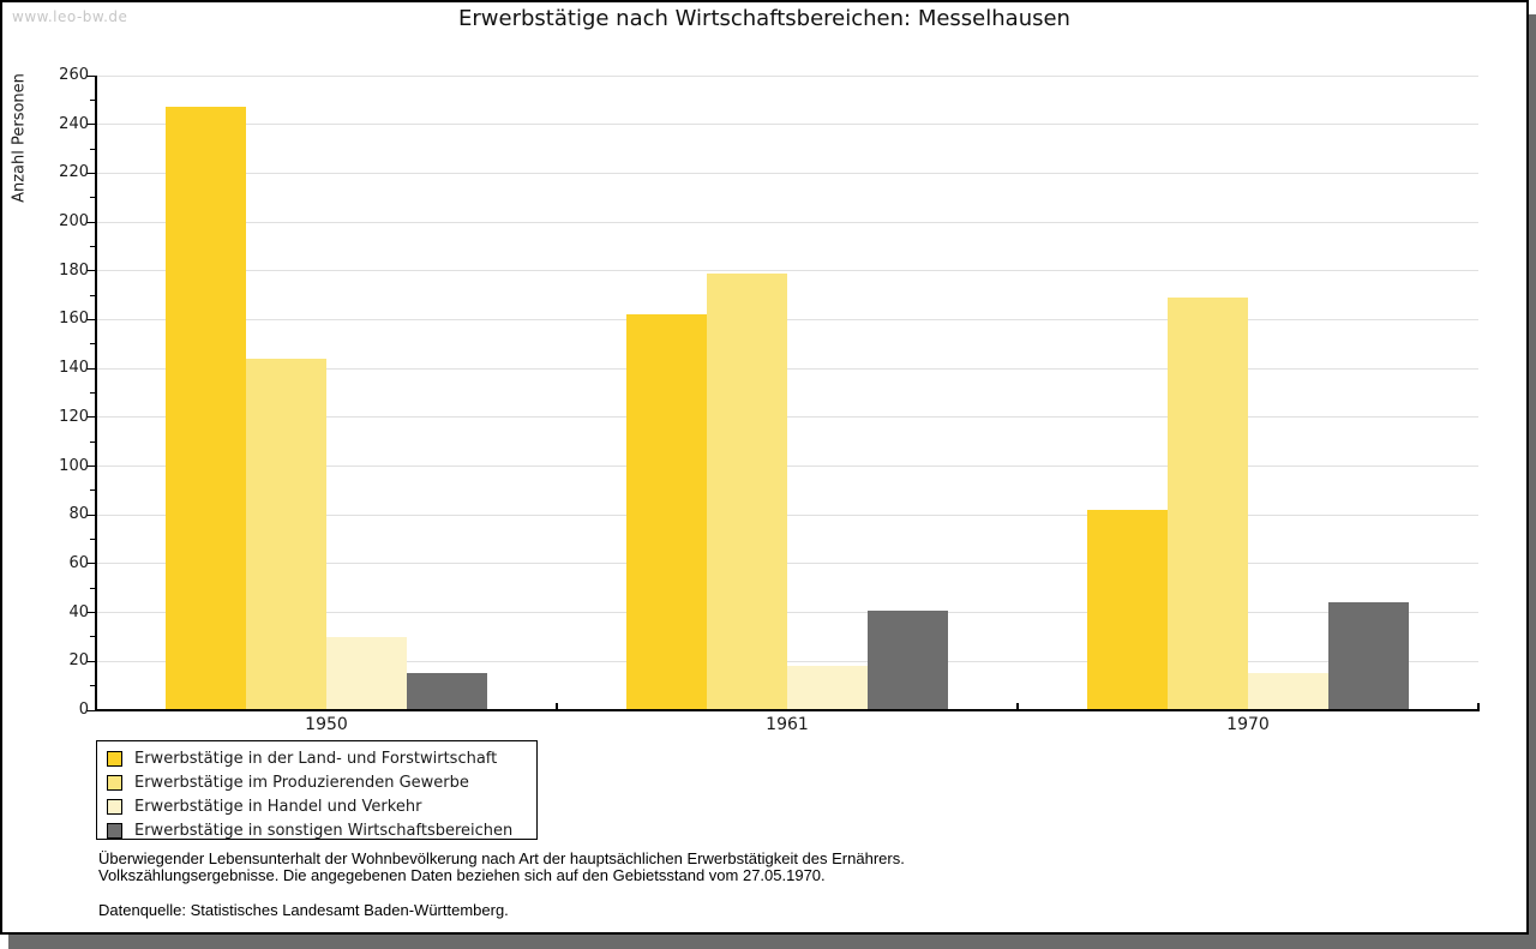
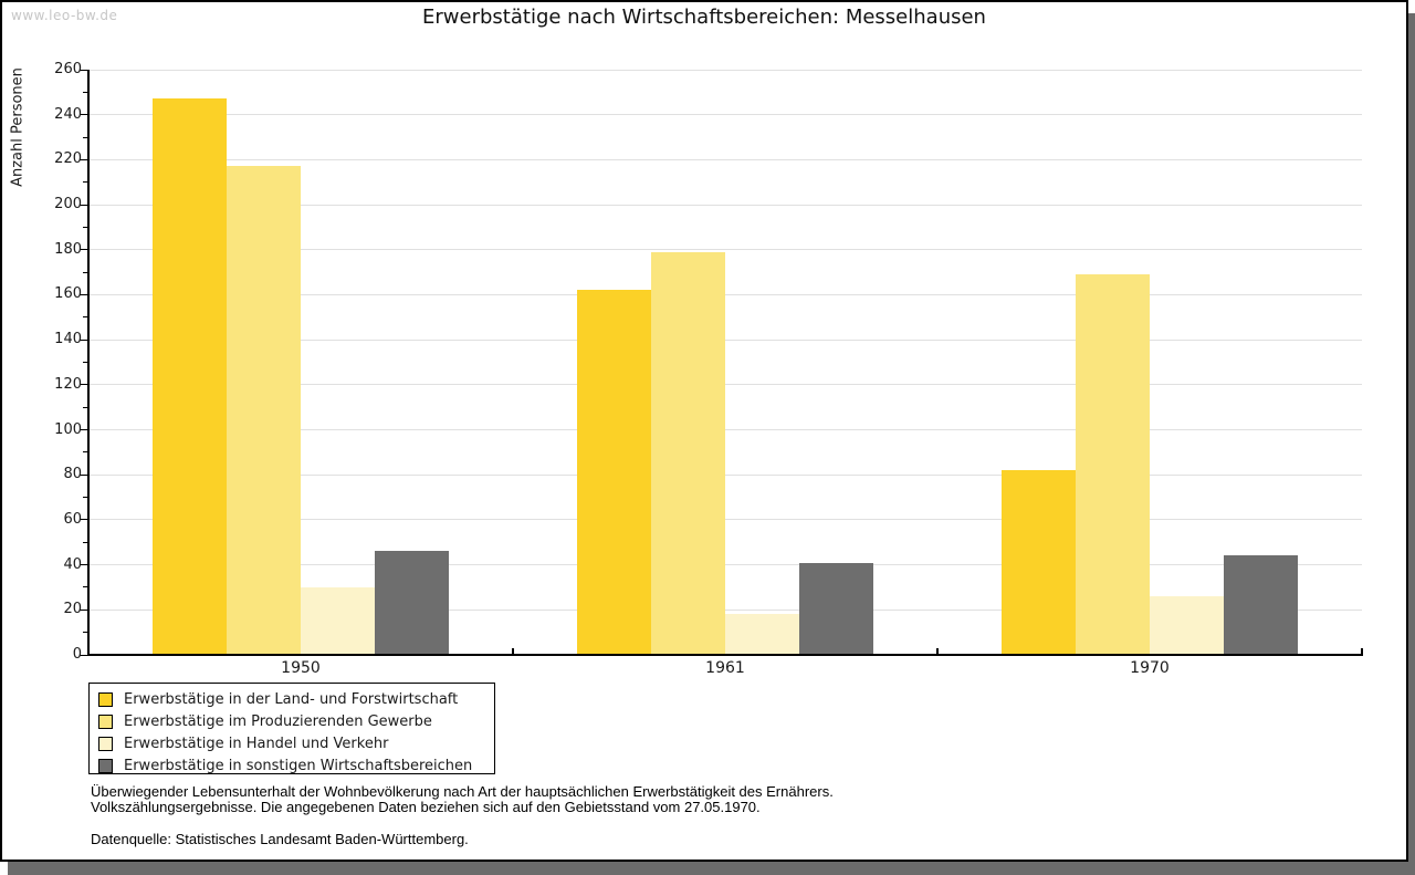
Erwerbstätige im Produzierenden Gewerbe/1950: 144 -> 217
Erwerbstätige in sonstigen Wirtschaftsbereichen/1950: 15 -> 46
Erwerbstätige in Handel und Verkehr/1970: 15 -> 26
